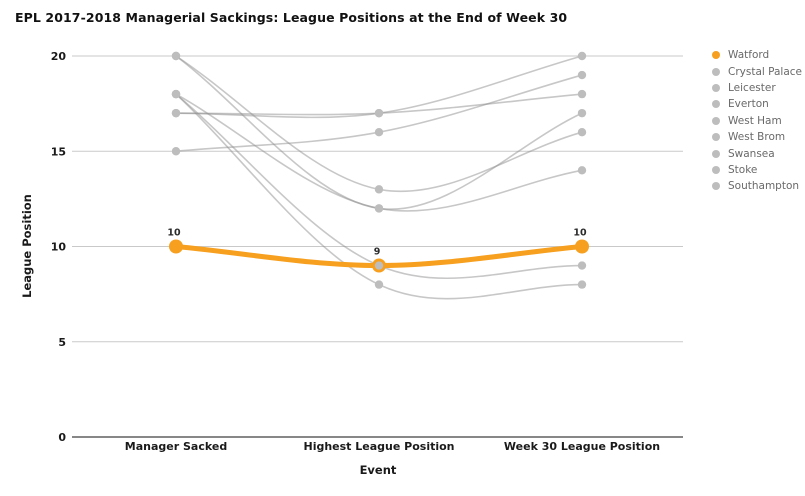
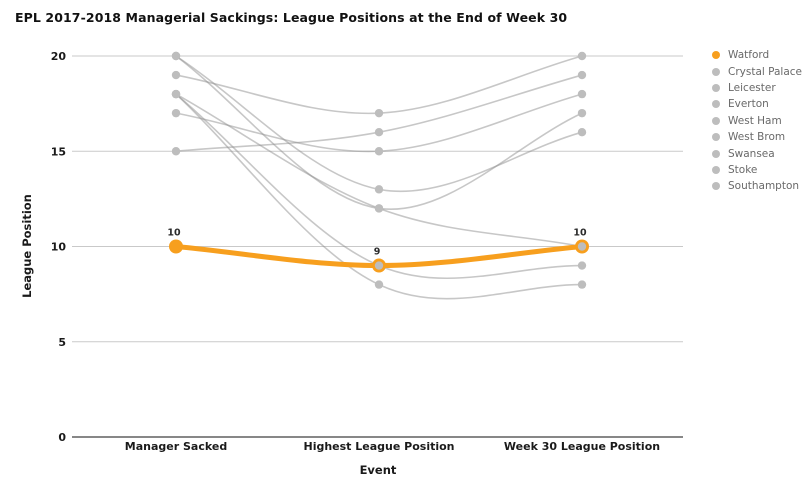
West Brom/Manager Sacked: 17 -> 19
Southampton/Highest League Position: 17 -> 15
West Ham/Week 30 League Position: 14 -> 10
